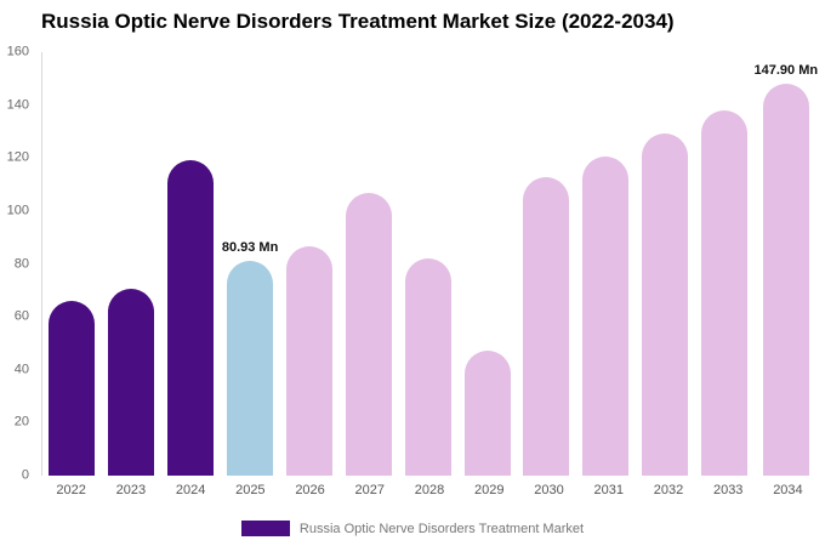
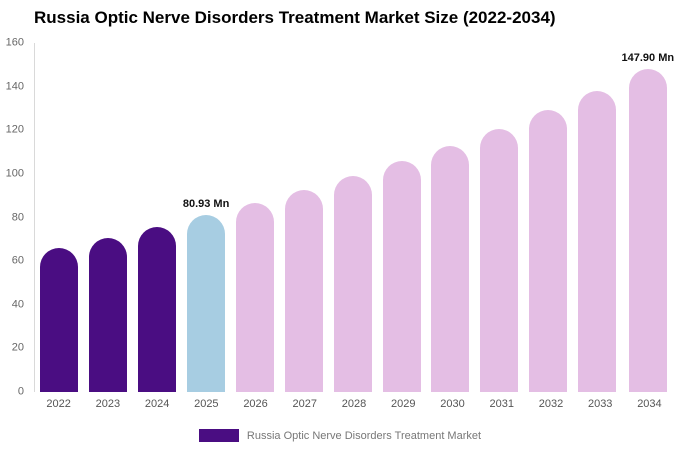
2024: 119 -> 76
2027: 107 -> 92
2028: 82 -> 99
2029: 47 -> 106
